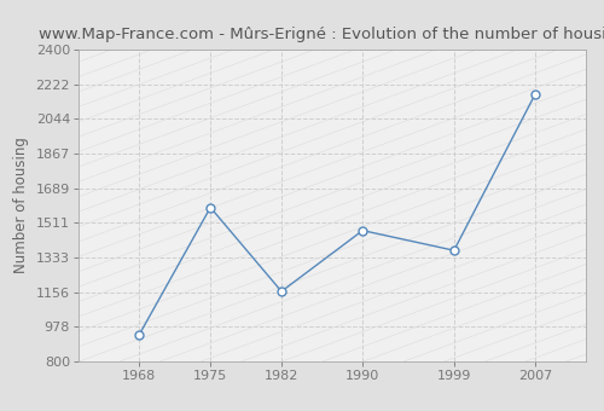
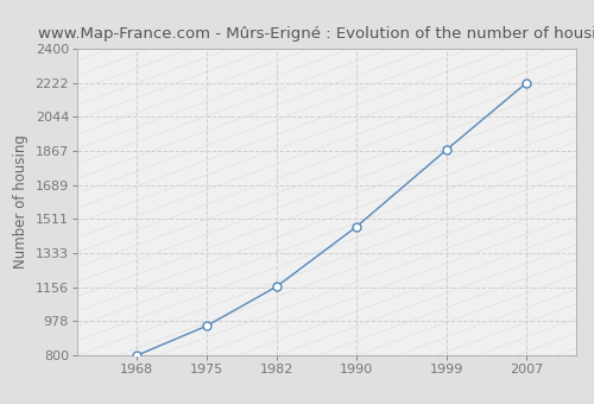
1968: 940 -> 800
1975: 1590 -> 960
1999: 1370 -> 1870
2007: 2170 -> 2220
